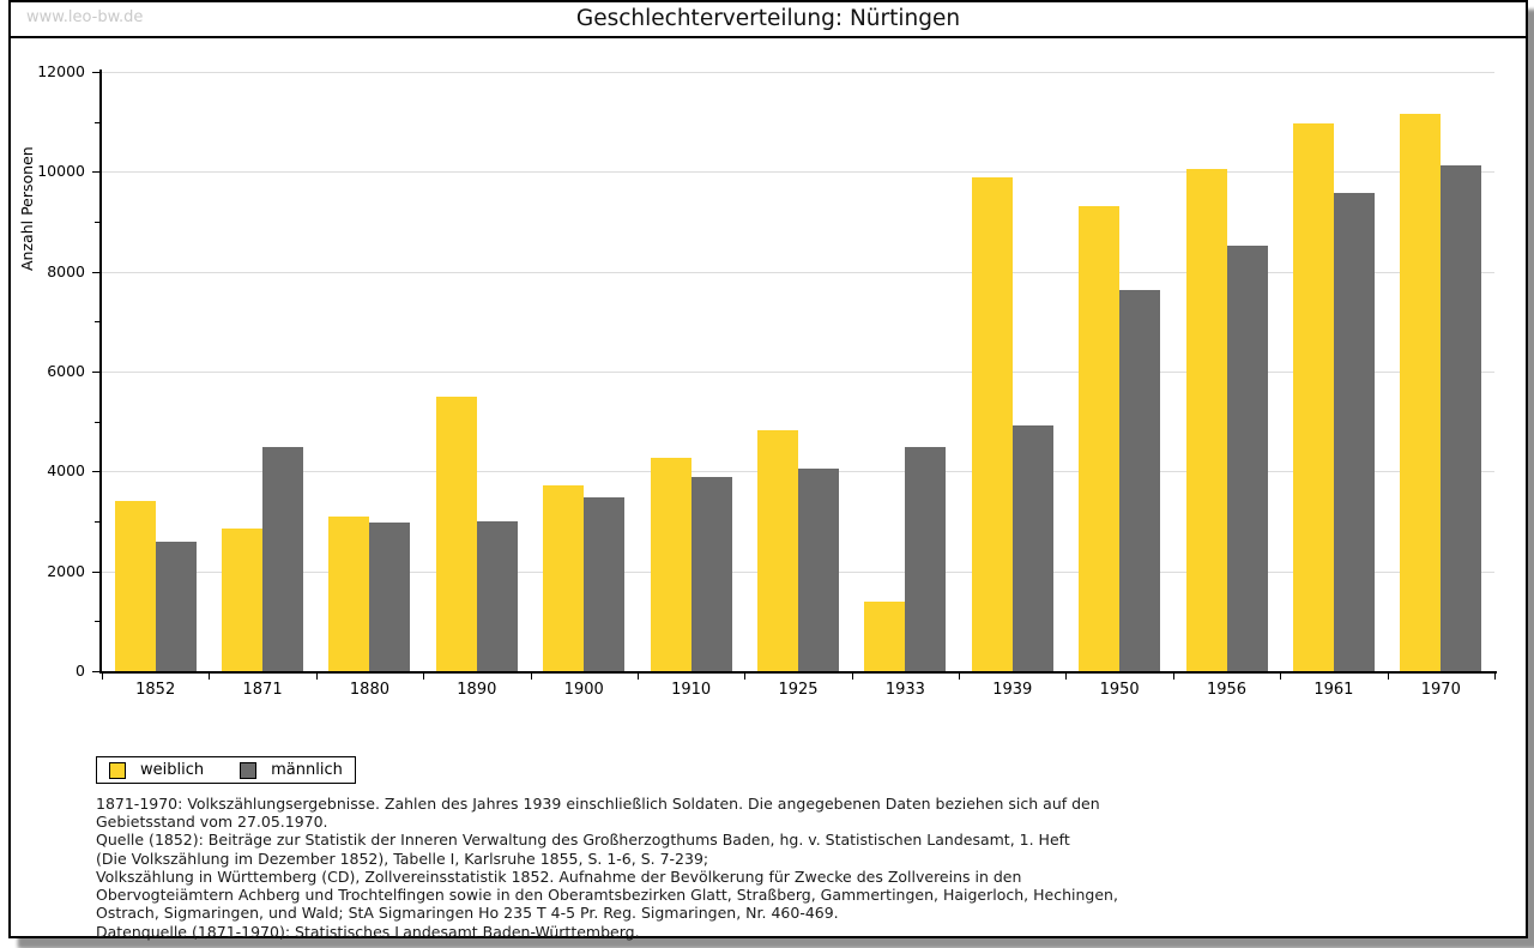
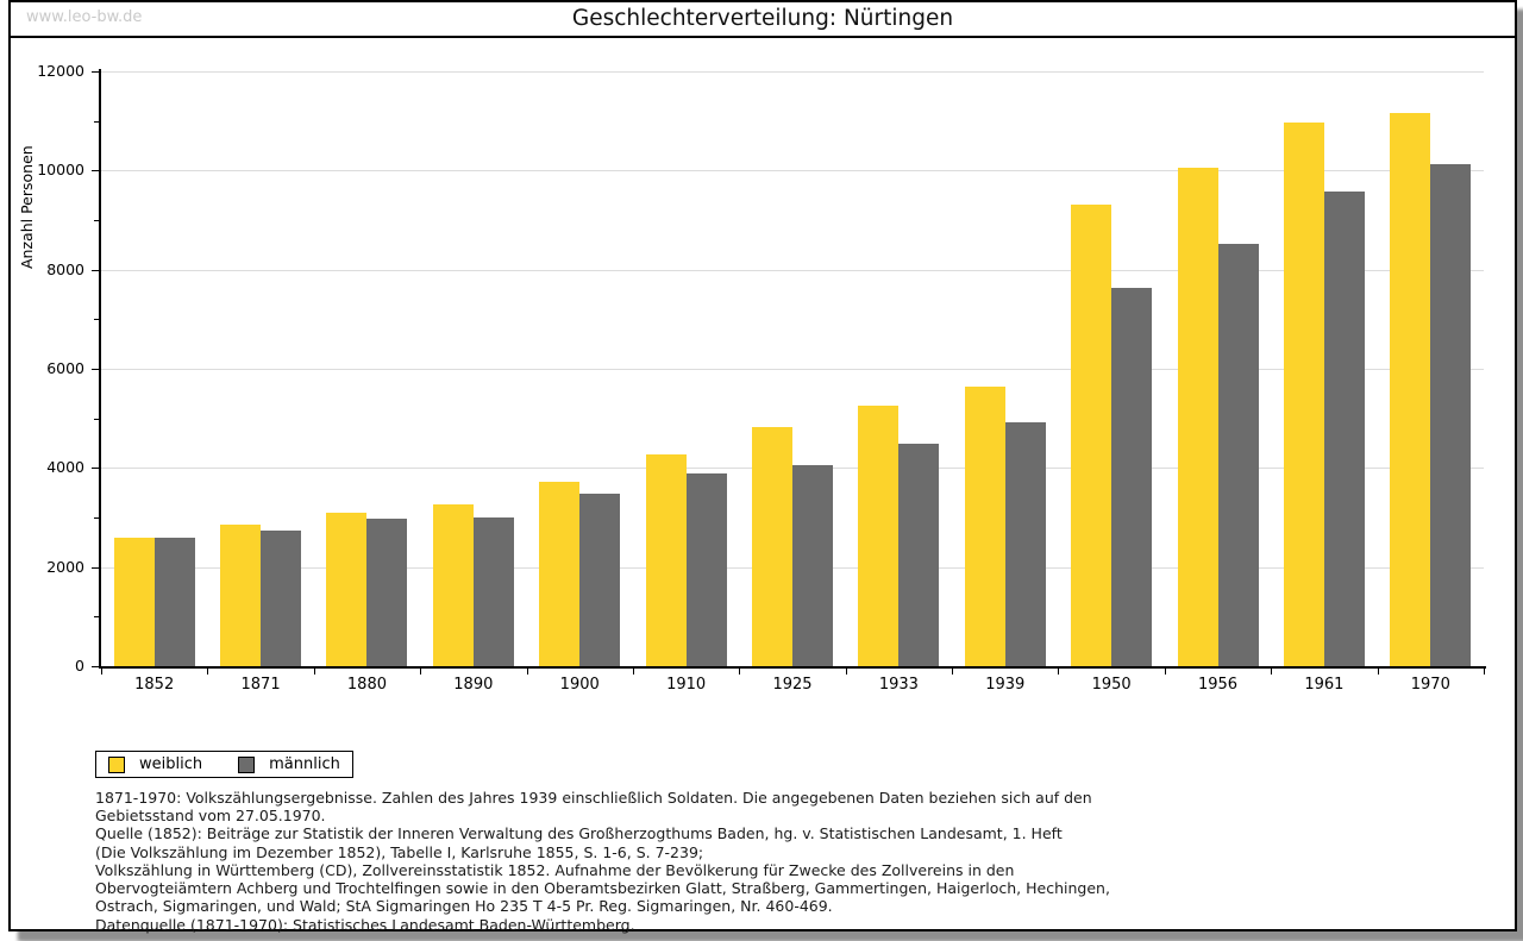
weiblich/1852: 3400 -> 2600
männlich/1871: 4500 -> 2700
weiblich/1890: 5500 -> 3300
weiblich/1933: 1400 -> 5200
weiblich/1939: 9900 -> 5600
